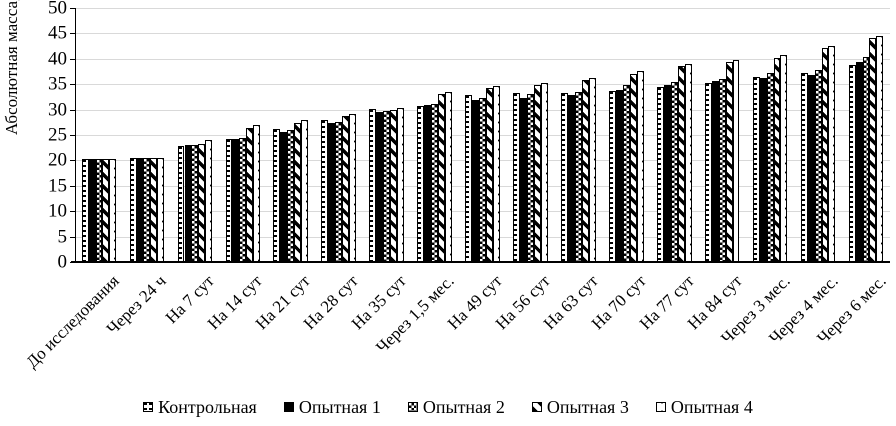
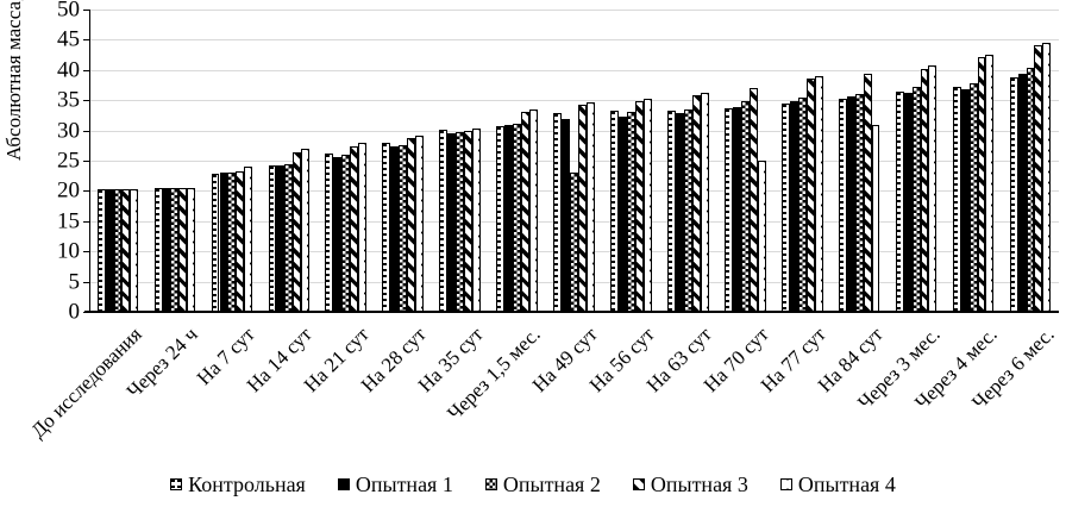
Опытная 2/На 49 сут: 32 -> 23
Опытная 4/На 70 сут: 38 -> 25
Опытная 4/На 84 сут: 40 -> 31
